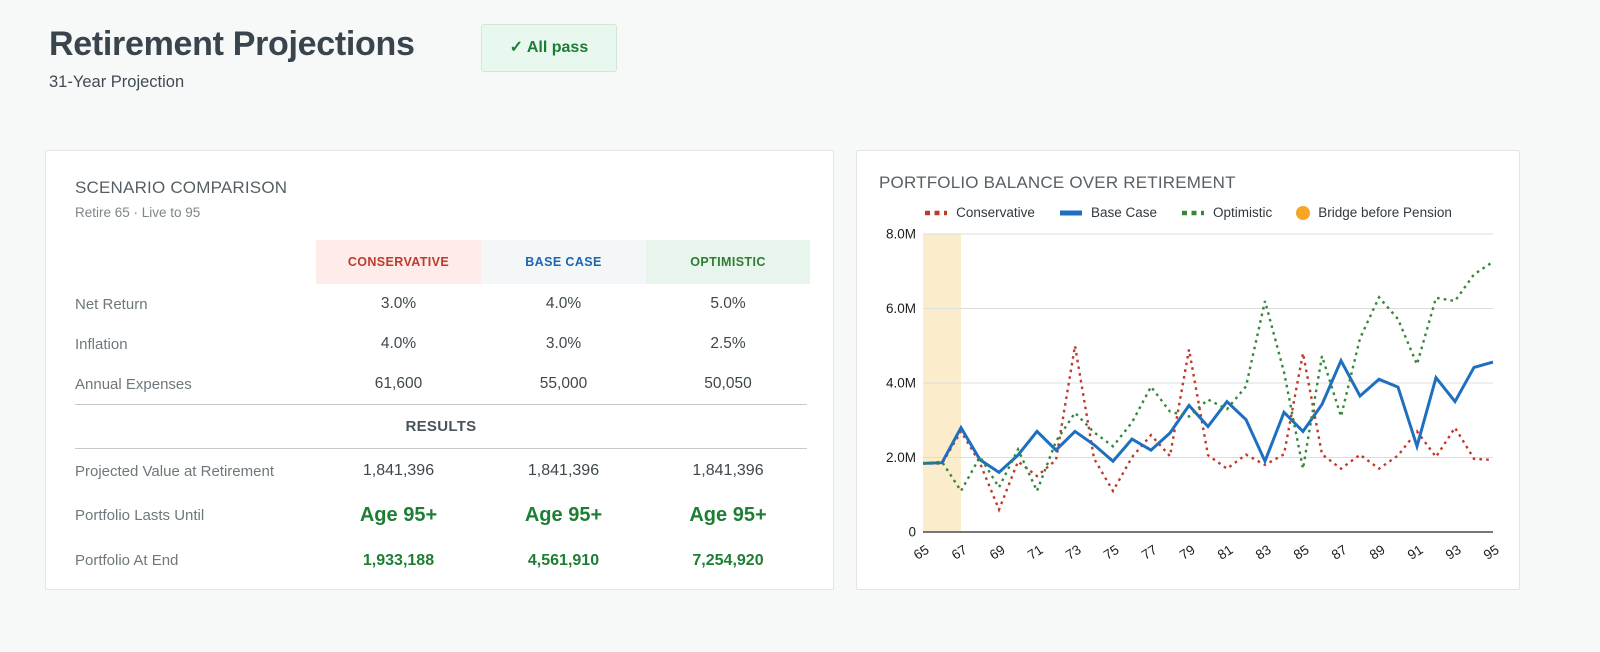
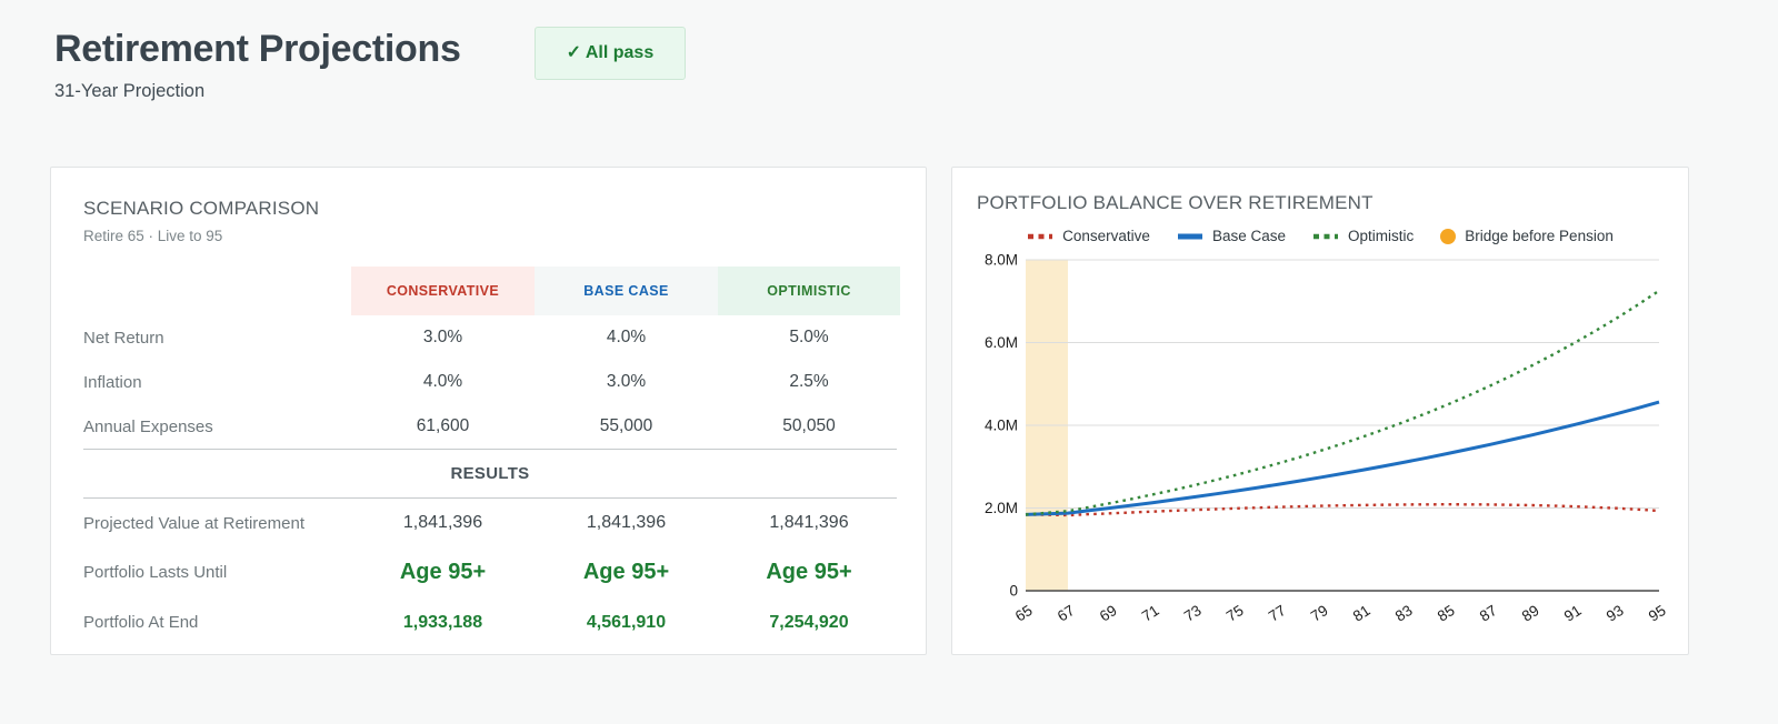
Conservative/67: 2.7M -> 1.8M
Base Case/67: 2.8M -> 1.9M
Optimistic/67: 1.1M -> 1.9M
Conservative/69: 0.6M -> 1.9M
Base Case/69: 1.6M -> 2.0M
Optimistic/69: 1.2M -> 2.1M
Conservative/71: 1.5M -> 1.9M
Base Case/71: 2.7M -> 2.1M
Optimistic/71: 1.1M -> 2.3M
Conservative/73: 5.0M -> 2.0M
Base Case/73: 2.7M -> 2.3M
Optimistic/73: 3.2M -> 2.6M
Conservative/75: 1.1M -> 2.0M
Base Case/75: 1.9M -> 2.4M
Optimistic/75: 2.3M -> 2.8M
Conservative/77: 2.6M -> 2.0M
Base Case/77: 2.2M -> 2.6M
Optimistic/77: 3.9M -> 3.1M
Conservative/79: 4.9M -> 2.1M
Base Case/79: 3.4M -> 2.7M
Optimistic/79: 3.1M -> 3.4M
Conservative/81: 1.7M -> 2.1M
Base Case/81: 3.5M -> 2.9M
Optimistic/81: 3.3M -> 3.7M
Conservative/83: 1.8M -> 2.1M
Base Case/83: 1.9M -> 3.1M
Optimistic/83: 6.2M -> 4.1M
Conservative/85: 4.8M -> 2.1M
Base Case/85: 2.7M -> 3.3M
Optimistic/85: 1.7M -> 4.5M
Conservative/87: 1.7M -> 2.1M
Base Case/87: 4.6M -> 3.5M
Optimistic/87: 3.1M -> 5.0M
Conservative/89: 1.7M -> 2.1M
Base Case/89: 4.1M -> 3.8M
Optimistic/89: 6.3M -> 5.4M
Conservative/91: 2.7M -> 2.0M
Base Case/91: 2.3M -> 4.0M
Optimistic/91: 4.5M -> 6.0M
Conservative/93: 2.8M -> 2.0M
Base Case/93: 3.5M -> 4.3M
Optimistic/93: 6.2M -> 6.6M
